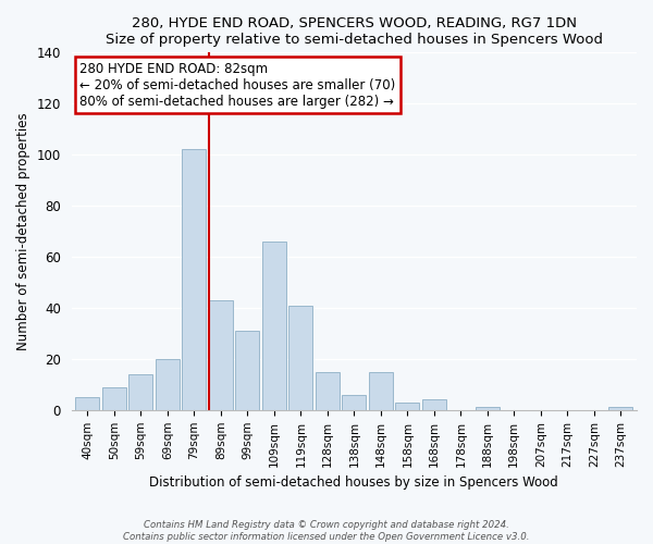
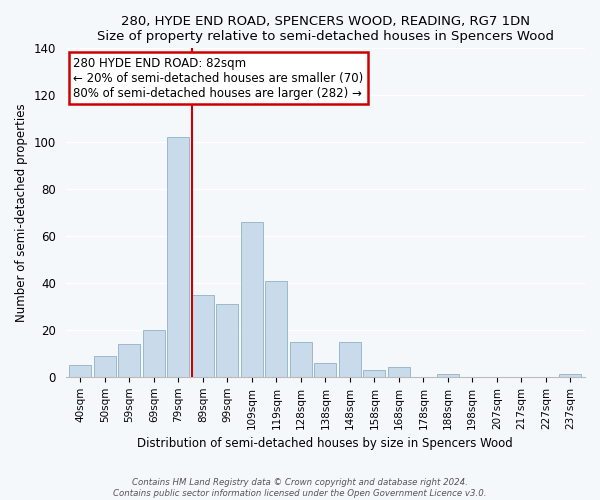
89sqm: 43 -> 35
